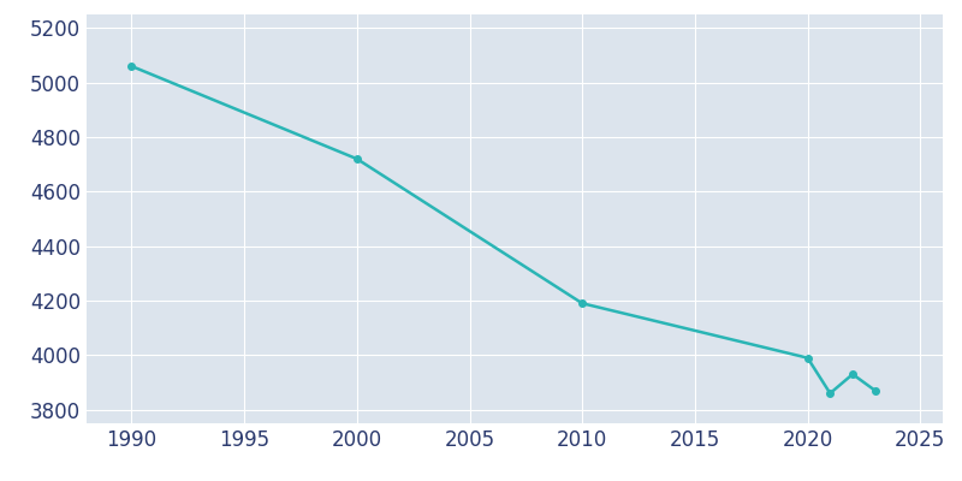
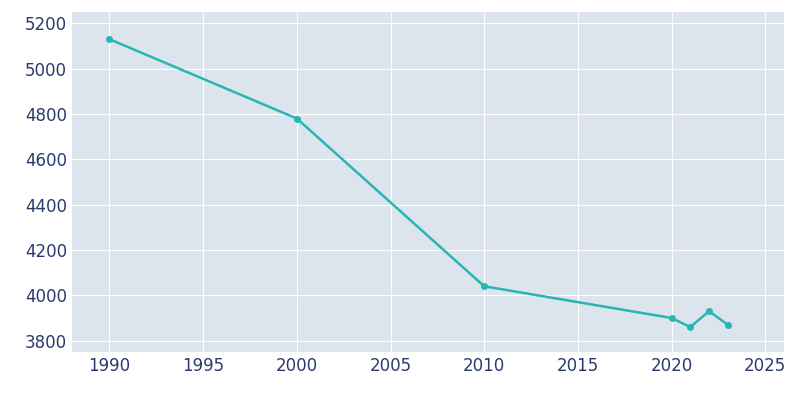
1990: 5060 -> 5130
2000: 4720 -> 4780
2010: 4190 -> 4040
2020: 3990 -> 3900
